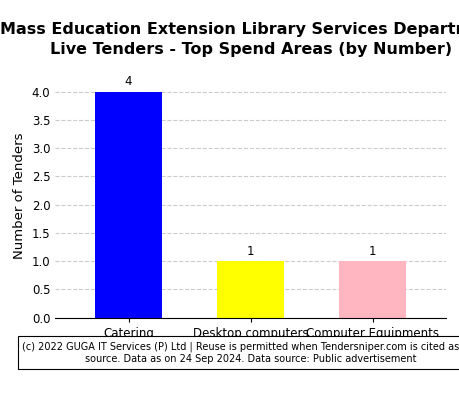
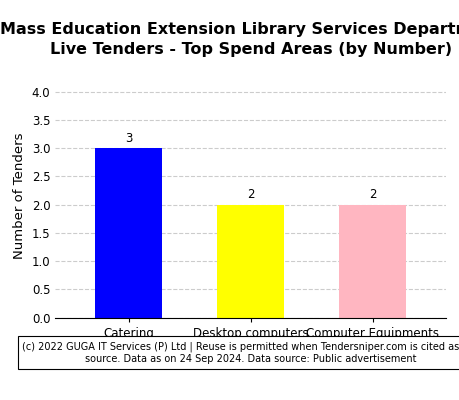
Catering: 4 -> 3
Desktop computers: 1 -> 2
Computer Equipments: 1 -> 2
